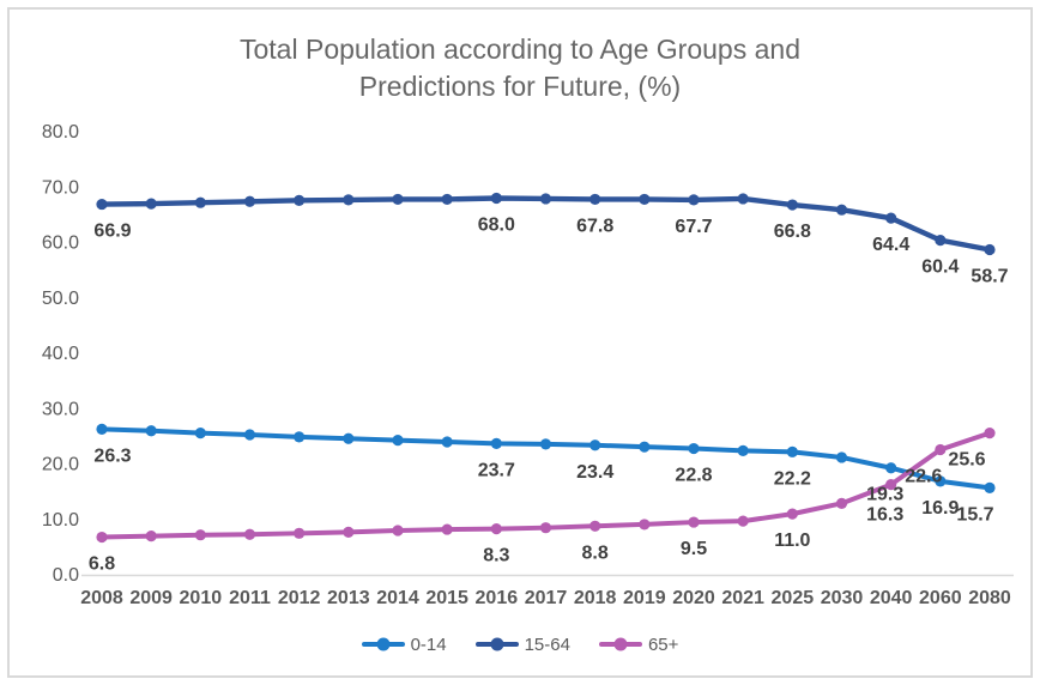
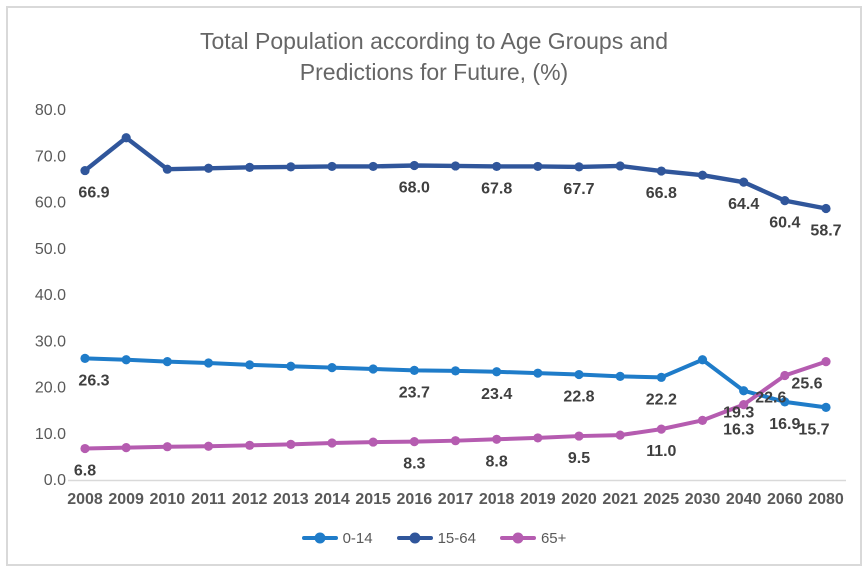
15-64/2009: 67 -> 74
0-14/2030: 21 -> 26
